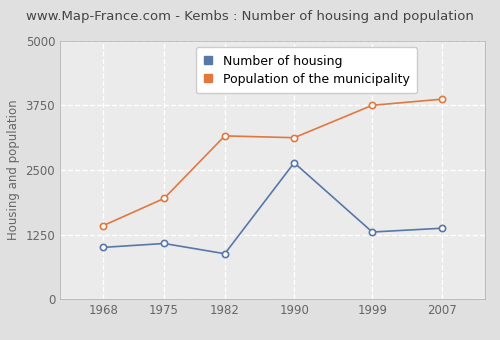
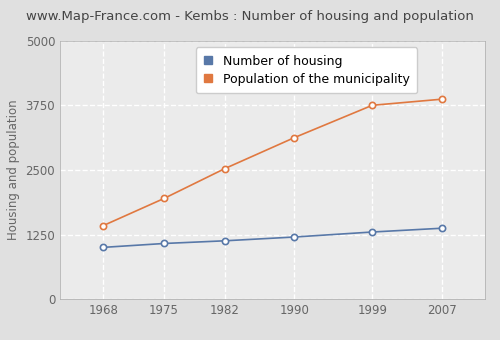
Number of housing/1982: 880 -> 1130
Population of the municipality/1982: 3160 -> 2530
Number of housing/1990: 2640 -> 1200
